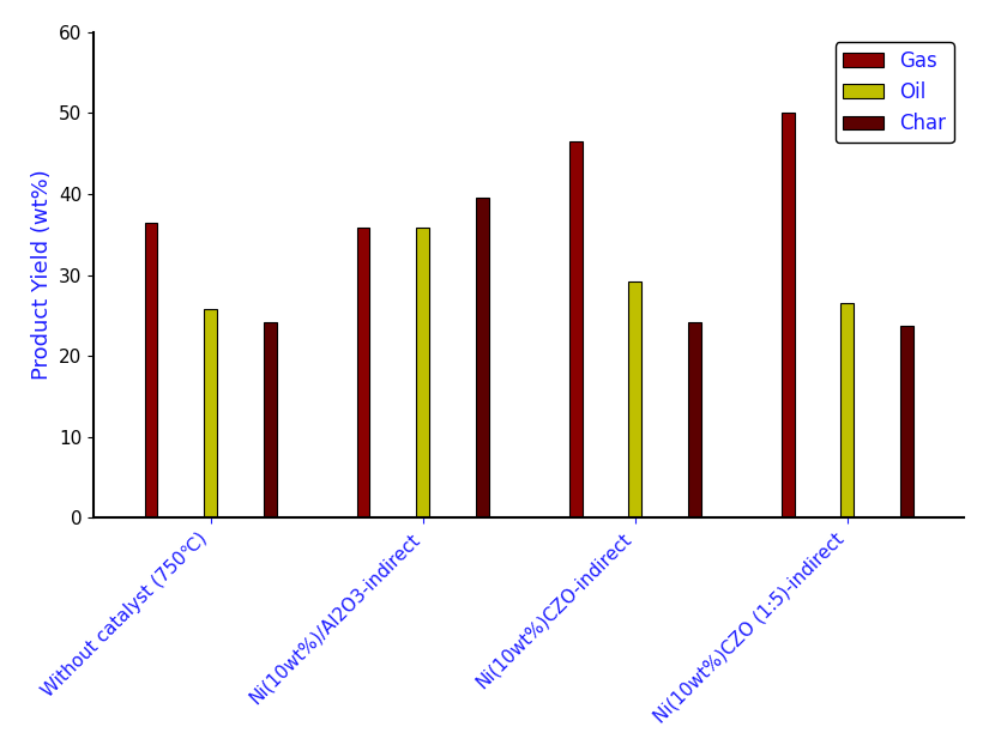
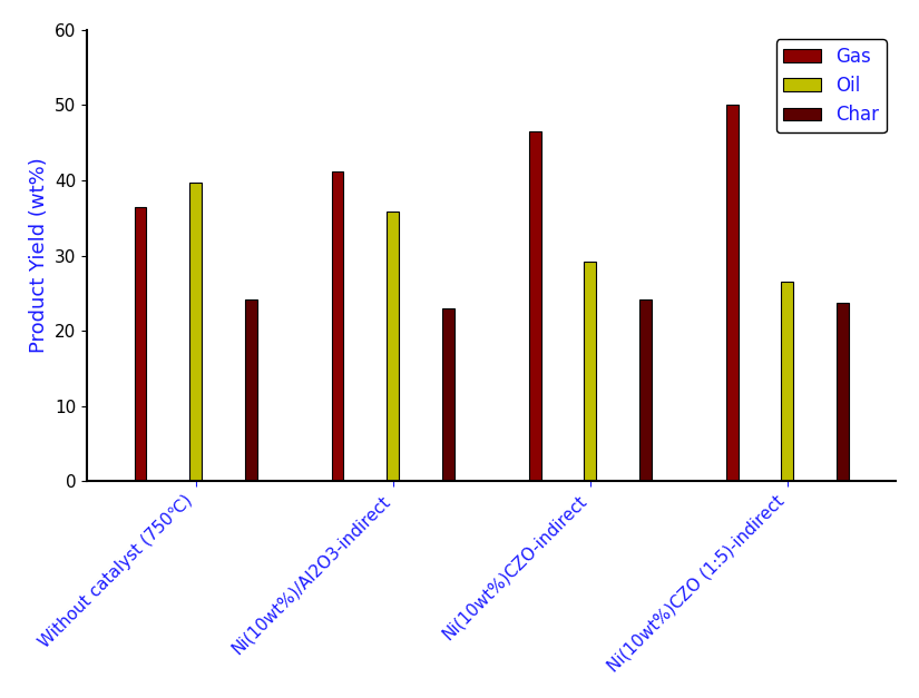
Oil/Without catalyst (750℃): 25.8 -> 39.7
Gas/Ni(10wt%)/Al2O3-indirect: 35.8 -> 41.2
Char/Ni(10wt%)/Al2O3-indirect: 39.6 -> 23.0
